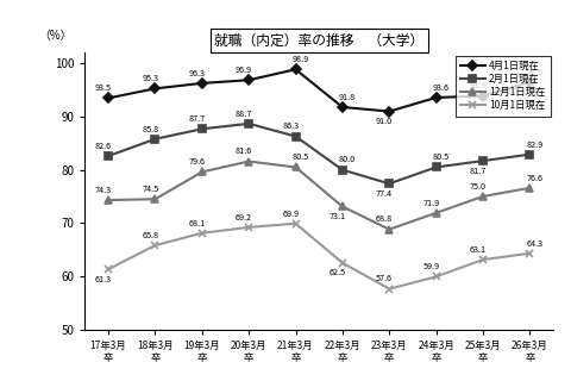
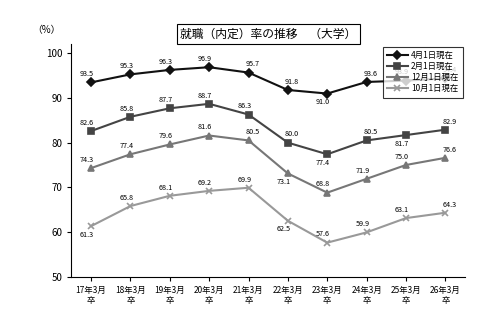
12月1日現在/18年3月 卒: 74.5 -> 77.4
4月1日現在/21年3月 卒: 98.9 -> 95.7
4月1日現在/26年3月 卒: 96.5 -> 94.4
